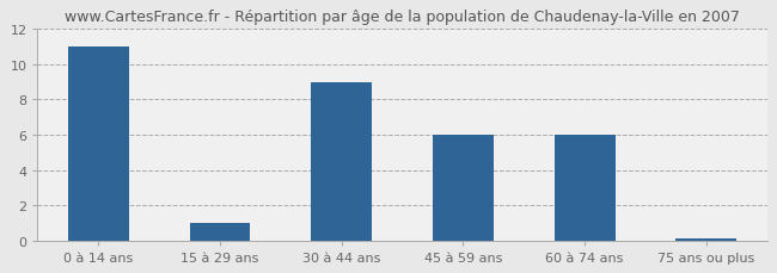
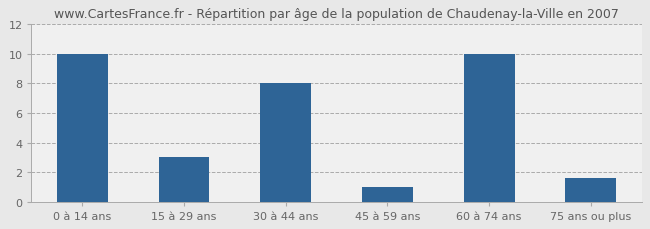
0 à 14 ans: 11.0 -> 10.0
15 à 29 ans: 1.0 -> 3.0
30 à 44 ans: 9.0 -> 8.0
45 à 59 ans: 6.0 -> 1.0
60 à 74 ans: 6.0 -> 10.0
75 ans ou plus: 0.1 -> 1.6
